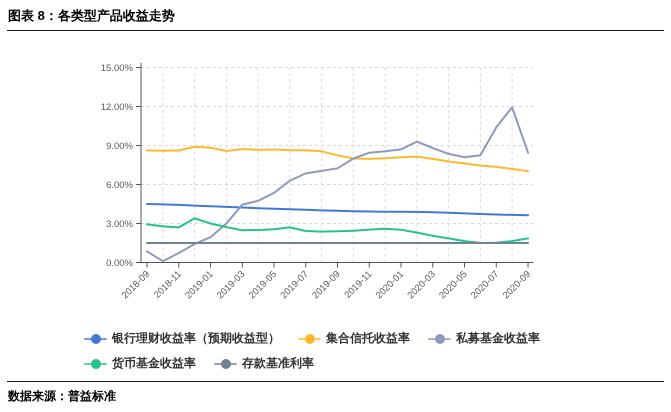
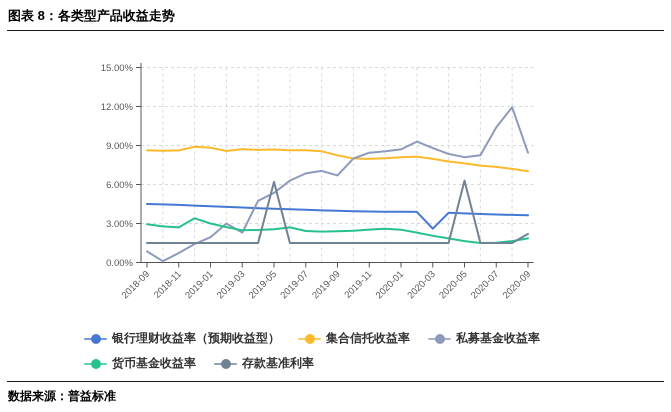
私募基金收益率/2019-03: 4.5% -> 2.3%
存款基准利率/2019-05: 1.5% -> 6.2%
私募基金收益率/2019-09: 7.2% -> 6.7%
银行理财收益率（预期收益型）/2020-03: 3.9% -> 2.6%
存款基准利率/2020-05: 1.5% -> 6.3%
存款基准利率/2020-09: 1.5% -> 2.2%
